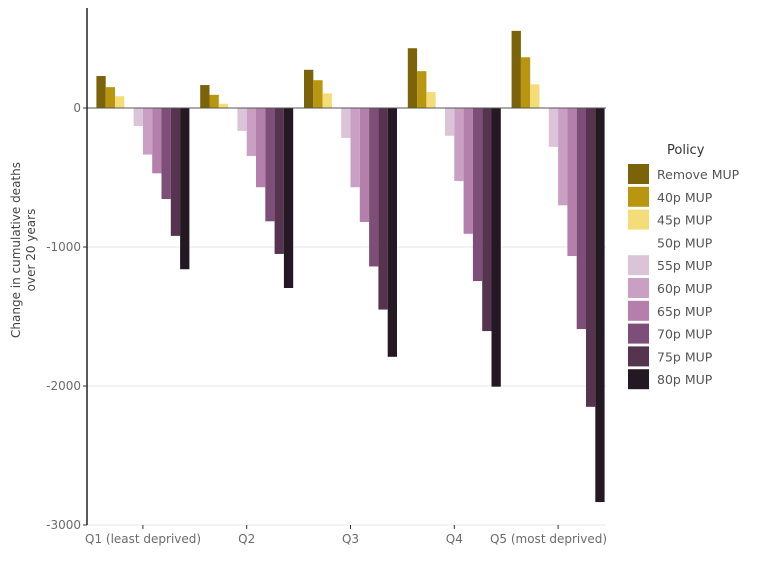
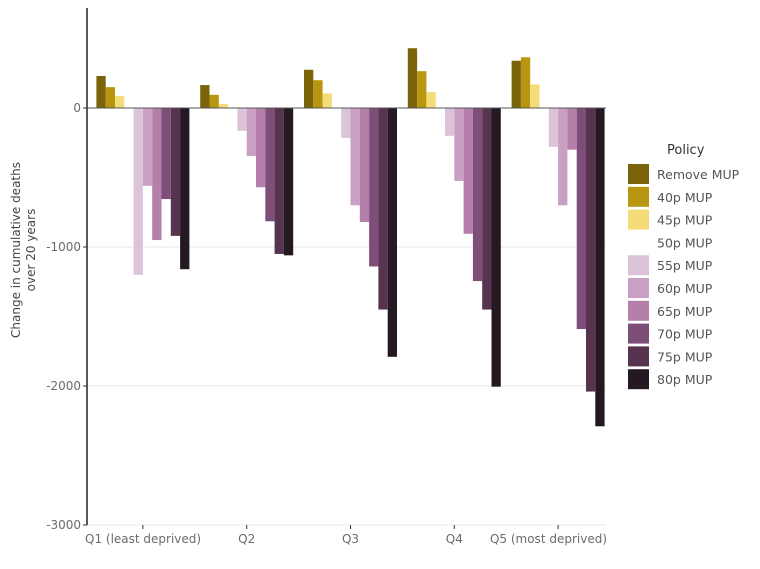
55p MUP/Q1 (least deprived): -130 -> -1200
60p MUP/Q1 (least deprived): -340 -> -560
65p MUP/Q1 (least deprived): -470 -> -950
80p MUP/Q2: -1300 -> -1060
60p MUP/Q3: -570 -> -700
75p MUP/Q4: -1600 -> -1450
Remove MUP/Q5 (most deprived): 560 -> 340
65p MUP/Q5 (most deprived): -1060 -> -300
75p MUP/Q5 (most deprived): -2150 -> -2040
80p MUP/Q5 (most deprived): -2840 -> -2290
